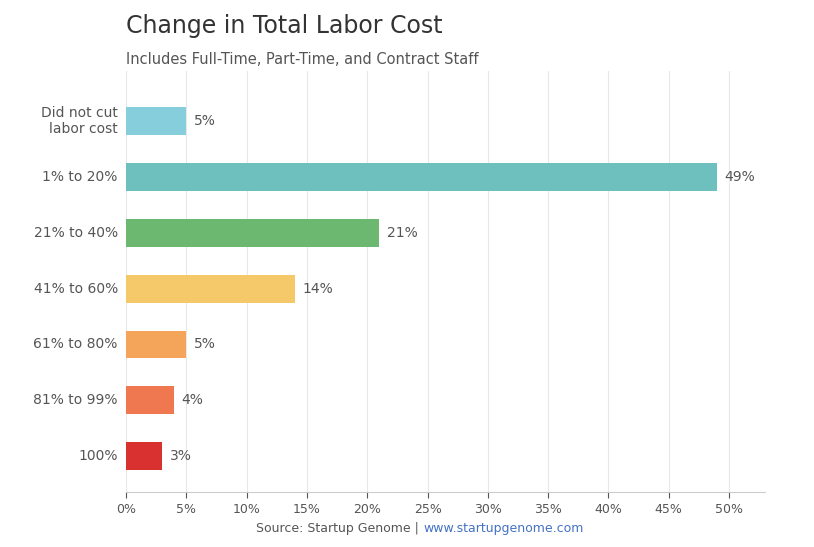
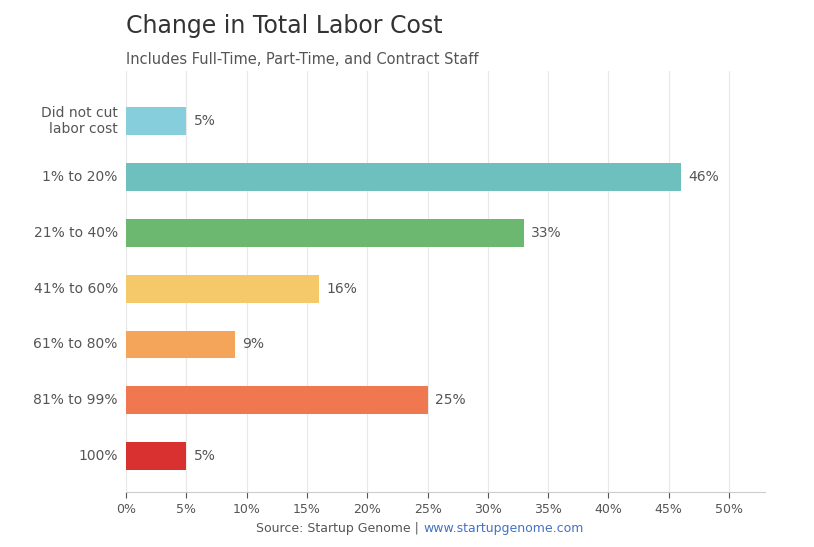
1% to 20%: 49% -> 46%
21% to 40%: 21% -> 33%
41% to 60%: 14% -> 16%
61% to 80%: 5% -> 9%
81% to 99%: 4% -> 25%
100%: 3% -> 5%
